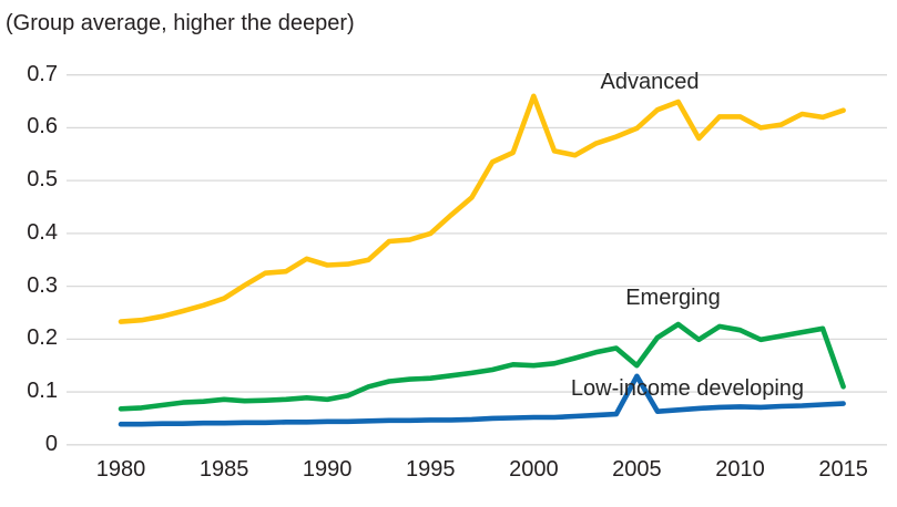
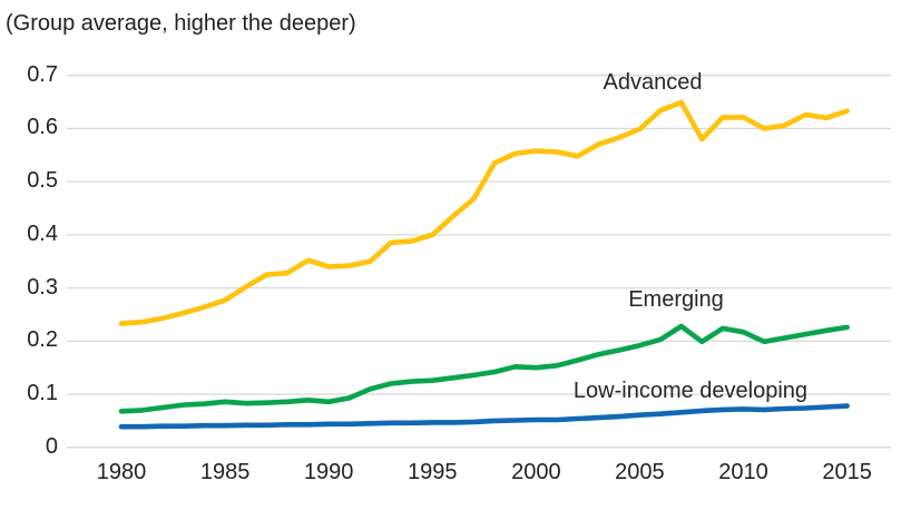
Advanced/2000: 0.66 -> 0.56
Emerging/2005: 0.15 -> 0.19
Low-income developing/2005: 0.13 -> 0.06
Emerging/2015: 0.11 -> 0.23
